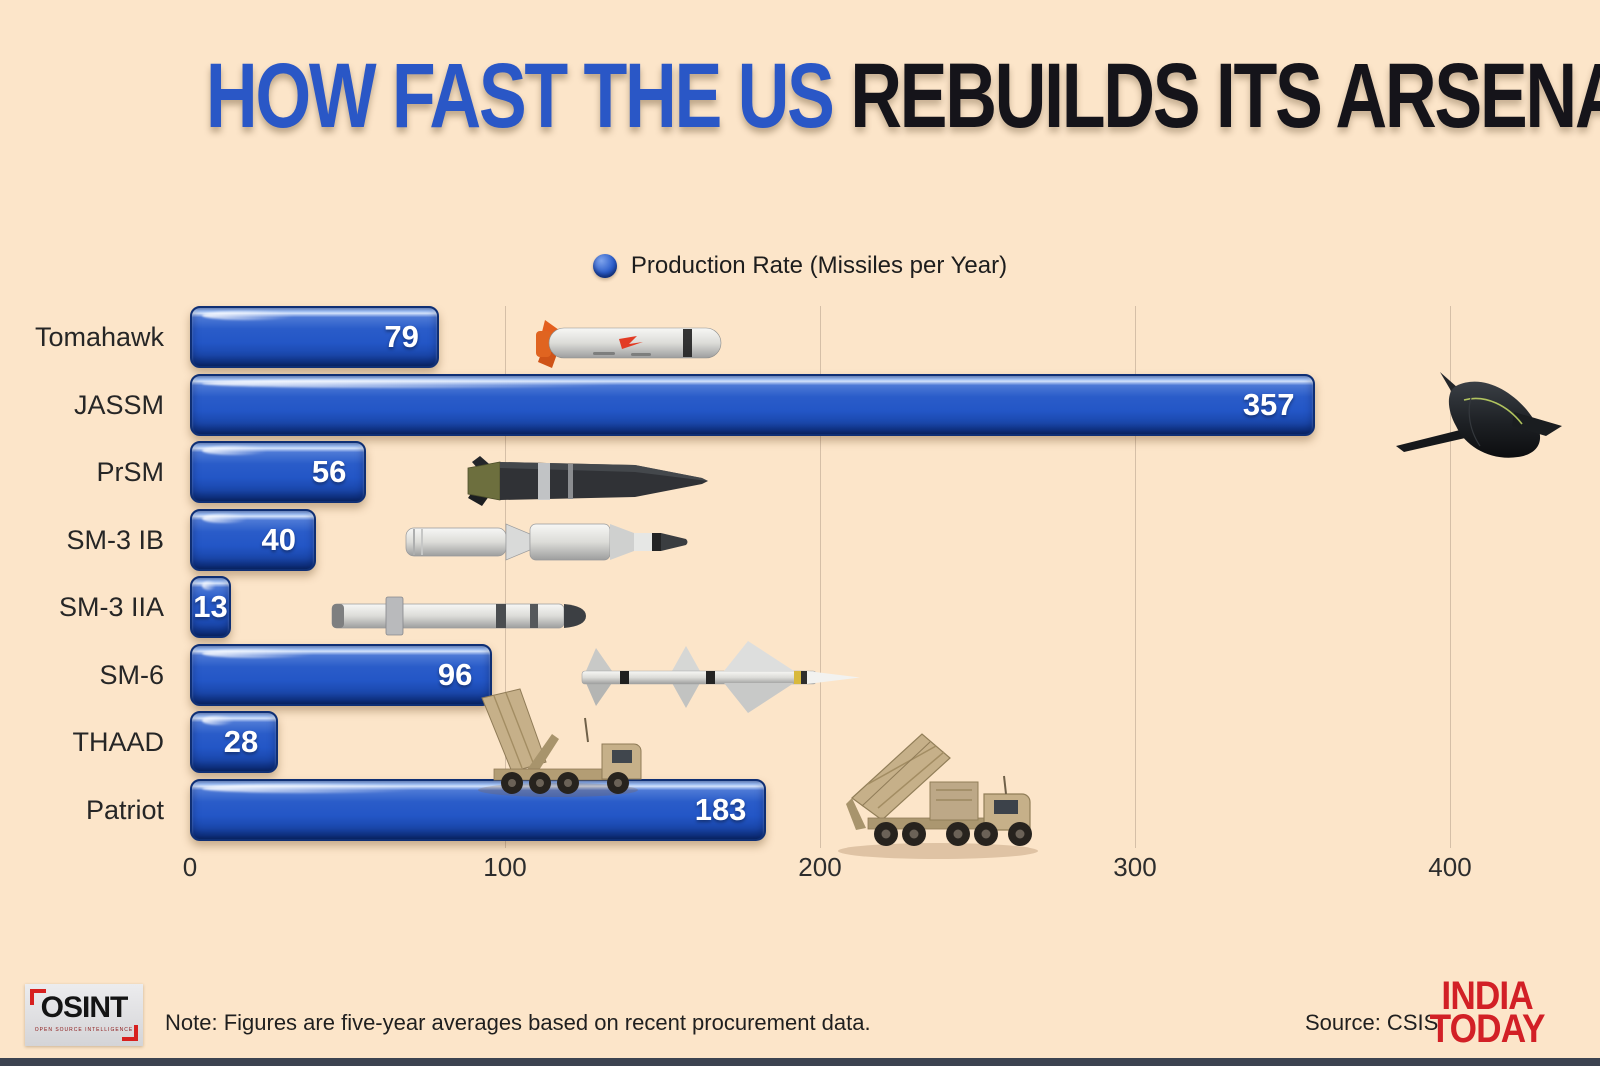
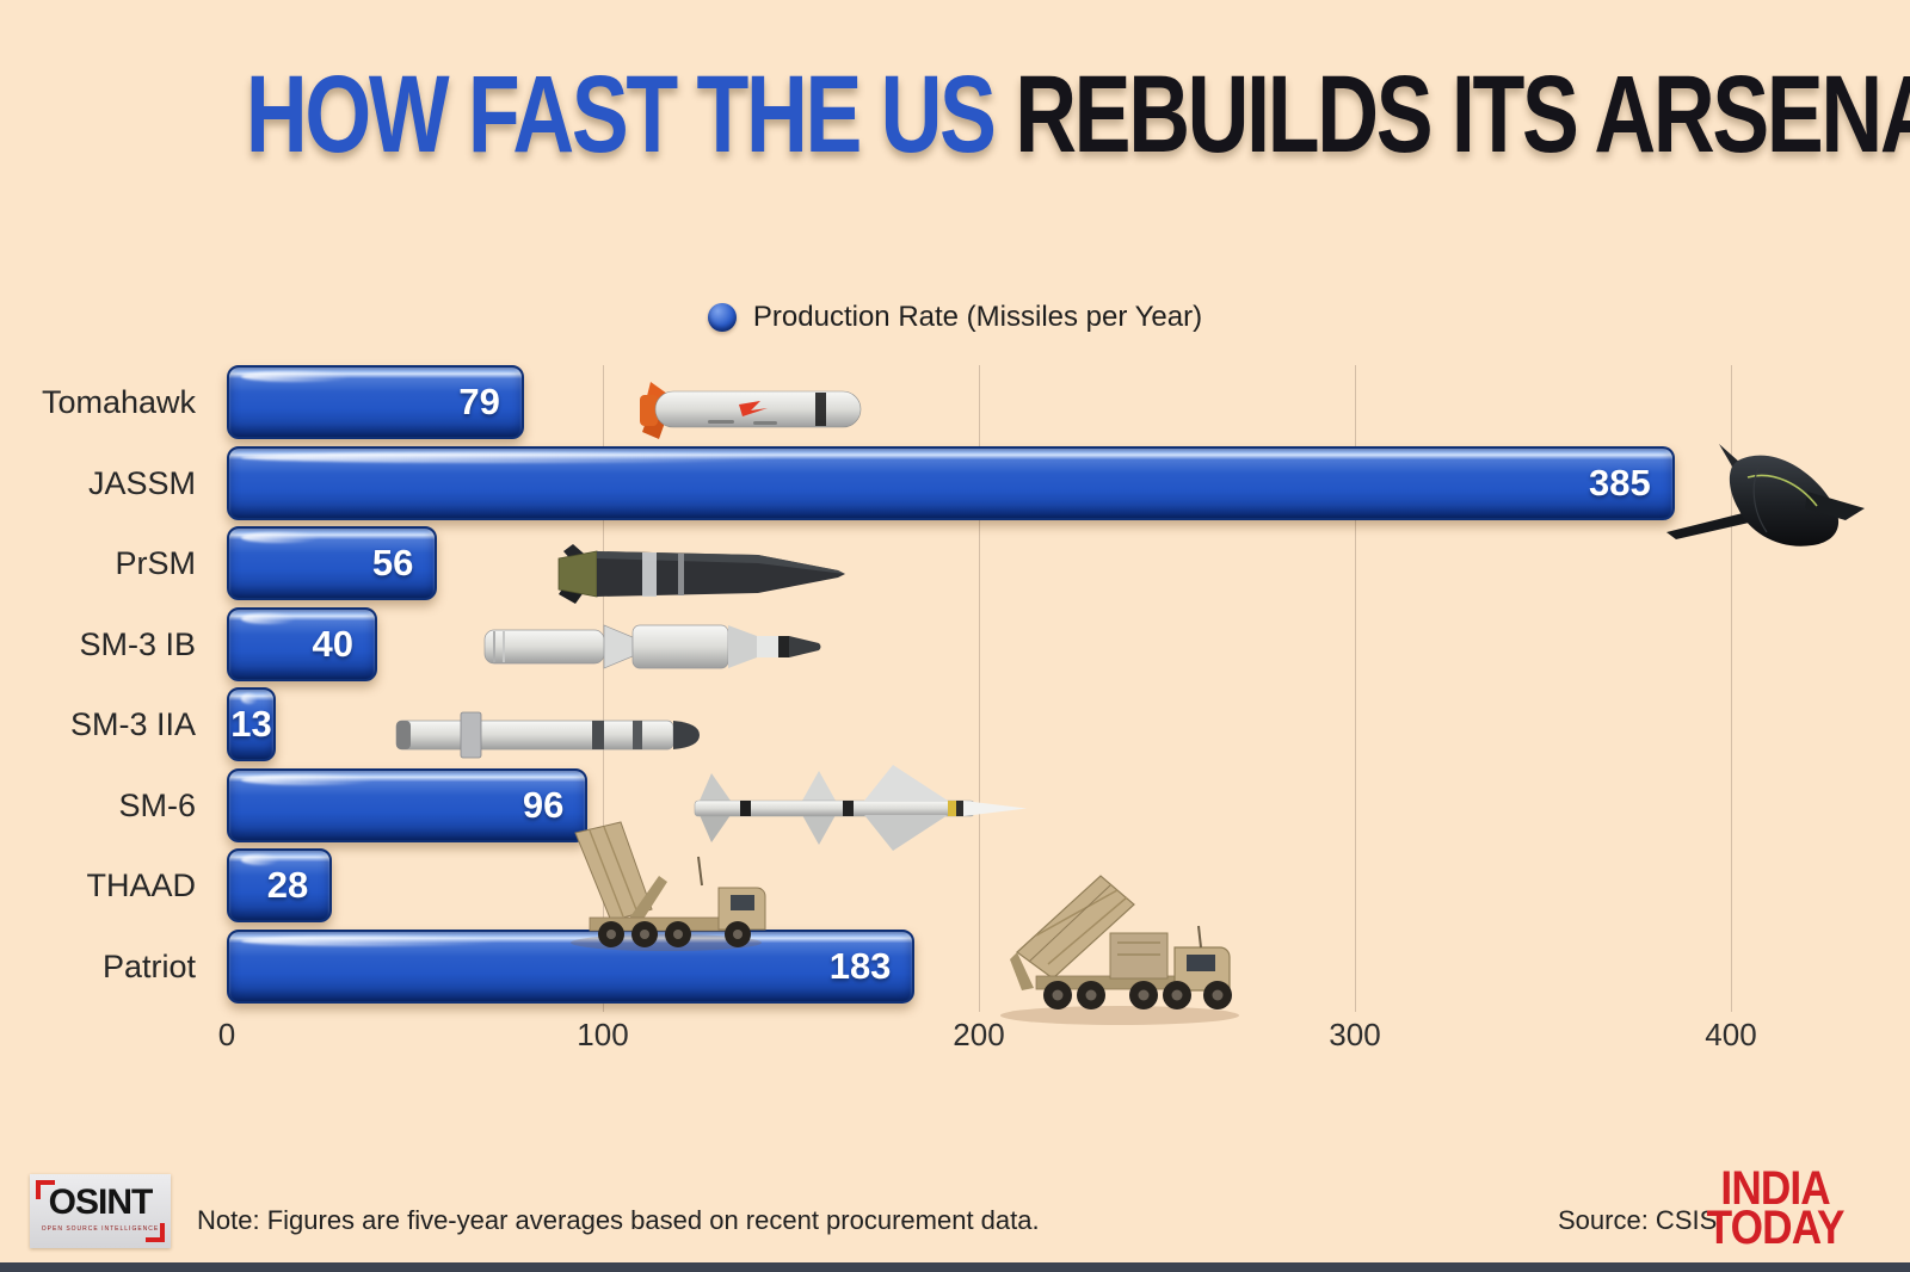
JASSM: 357 -> 385
